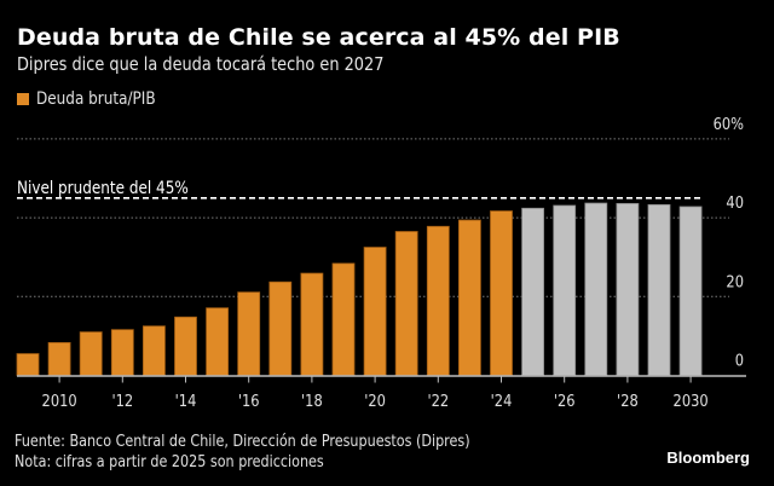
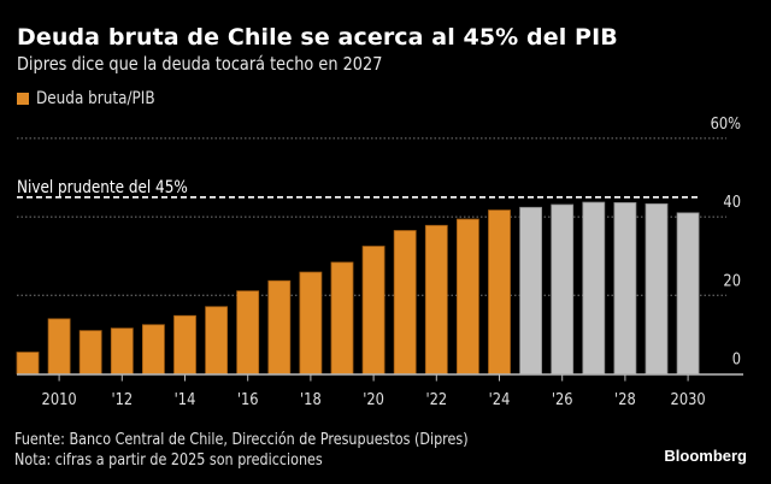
2010: 8% -> 14%
2030: 43% -> 41%
